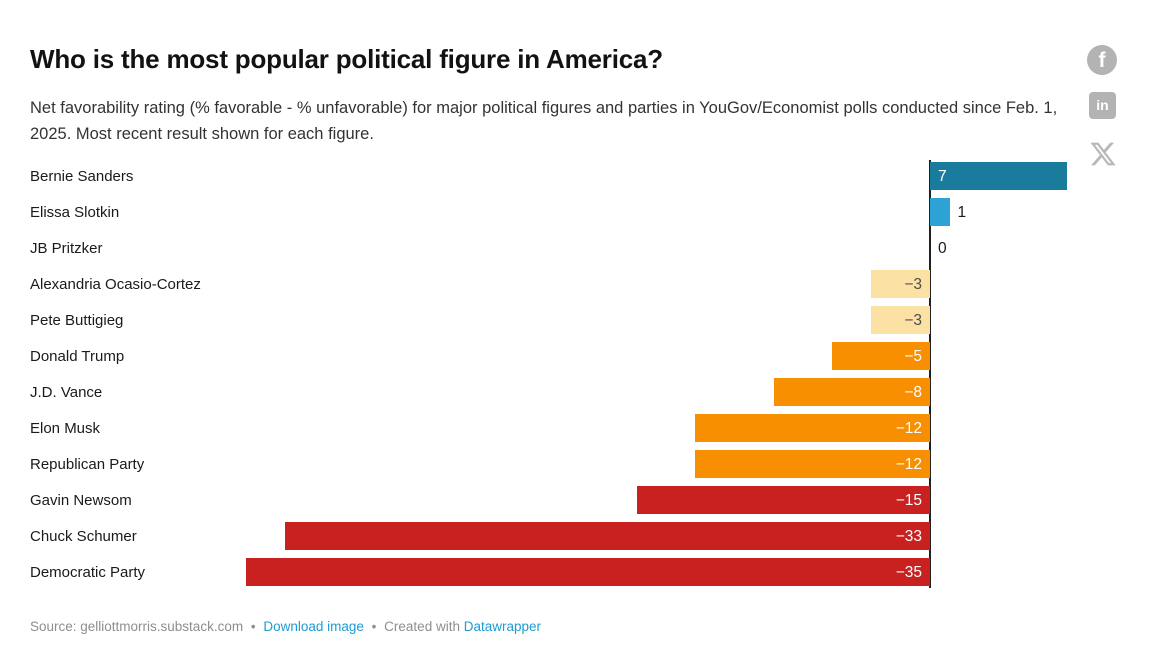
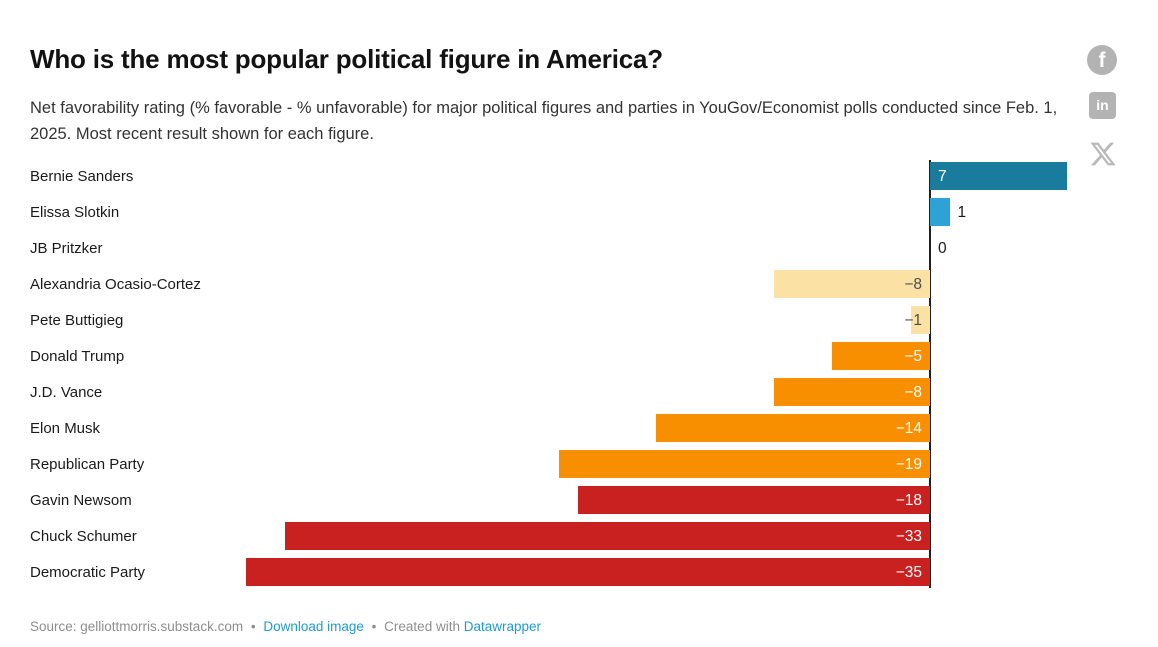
Alexandria Ocasio-Cortez: −3 -> −8
Pete Buttigieg: −3 -> −1
Elon Musk: −12 -> −14
Republican Party: −12 -> −19
Gavin Newsom: −15 -> −18
